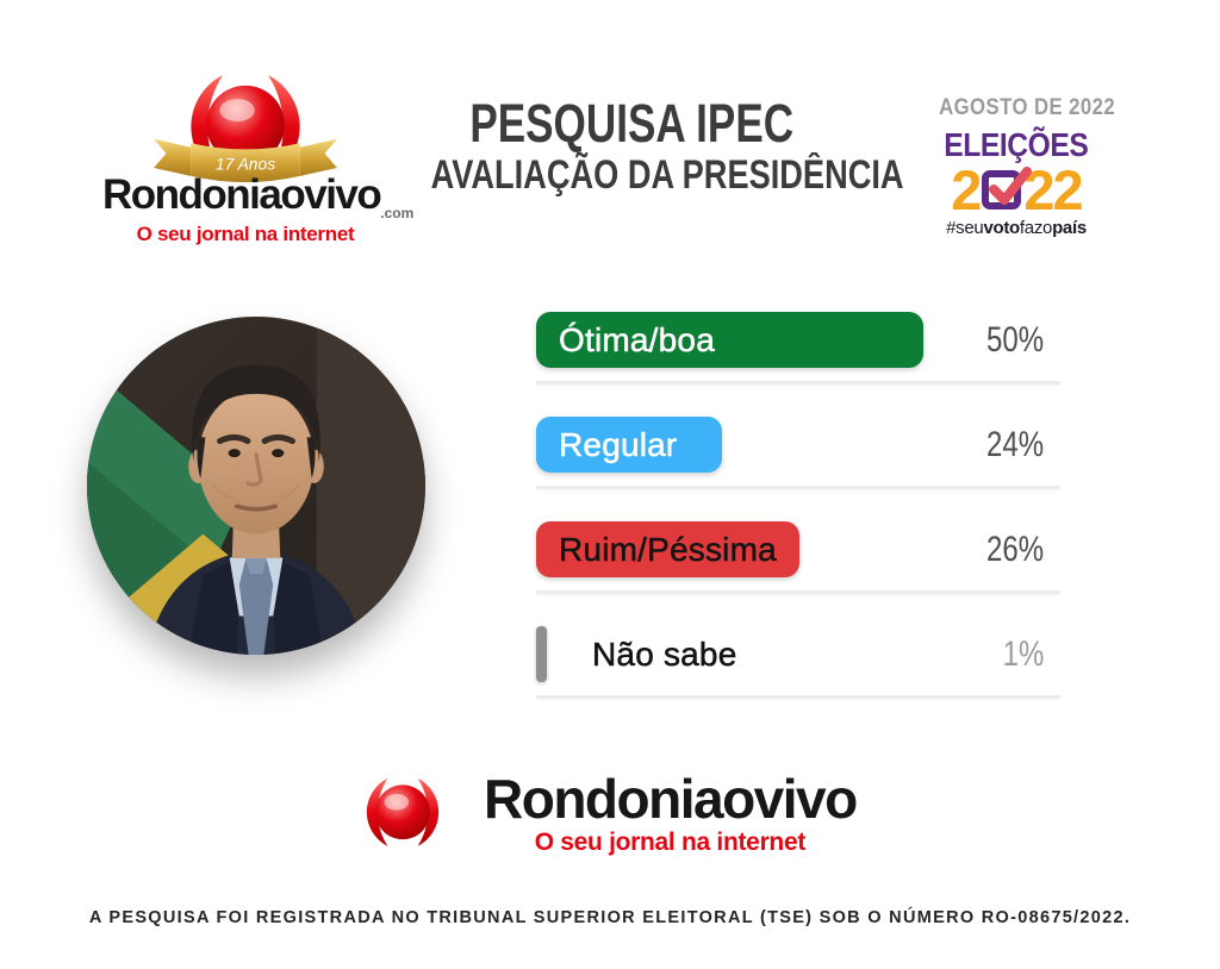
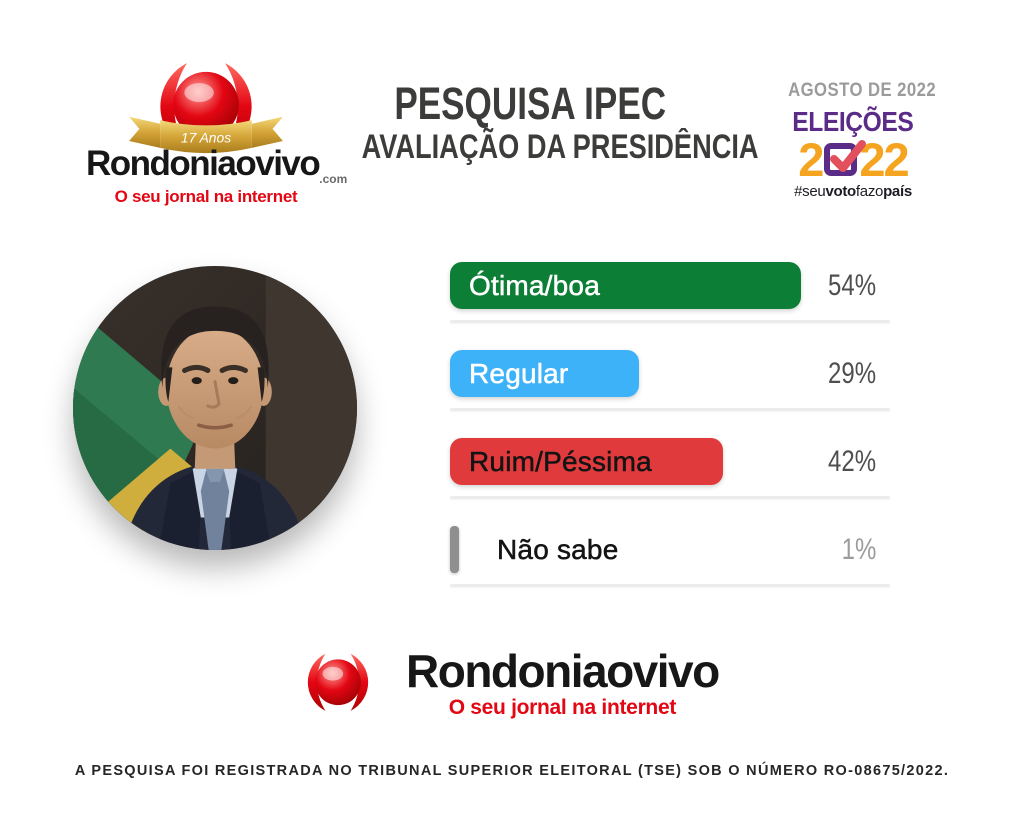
Ótima/boa: 50% -> 54%
Regular: 24% -> 29%
Ruim/Péssima: 26% -> 42%
